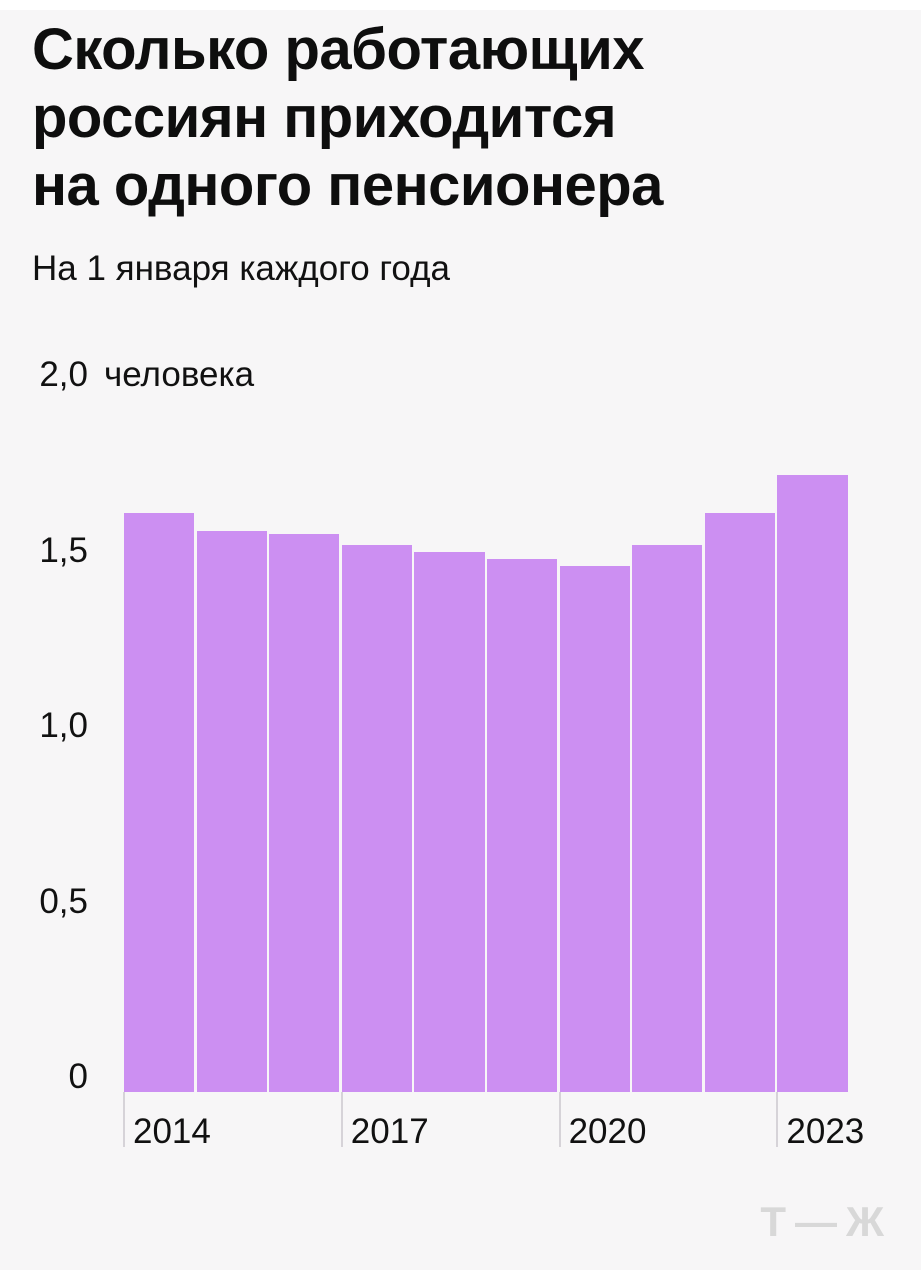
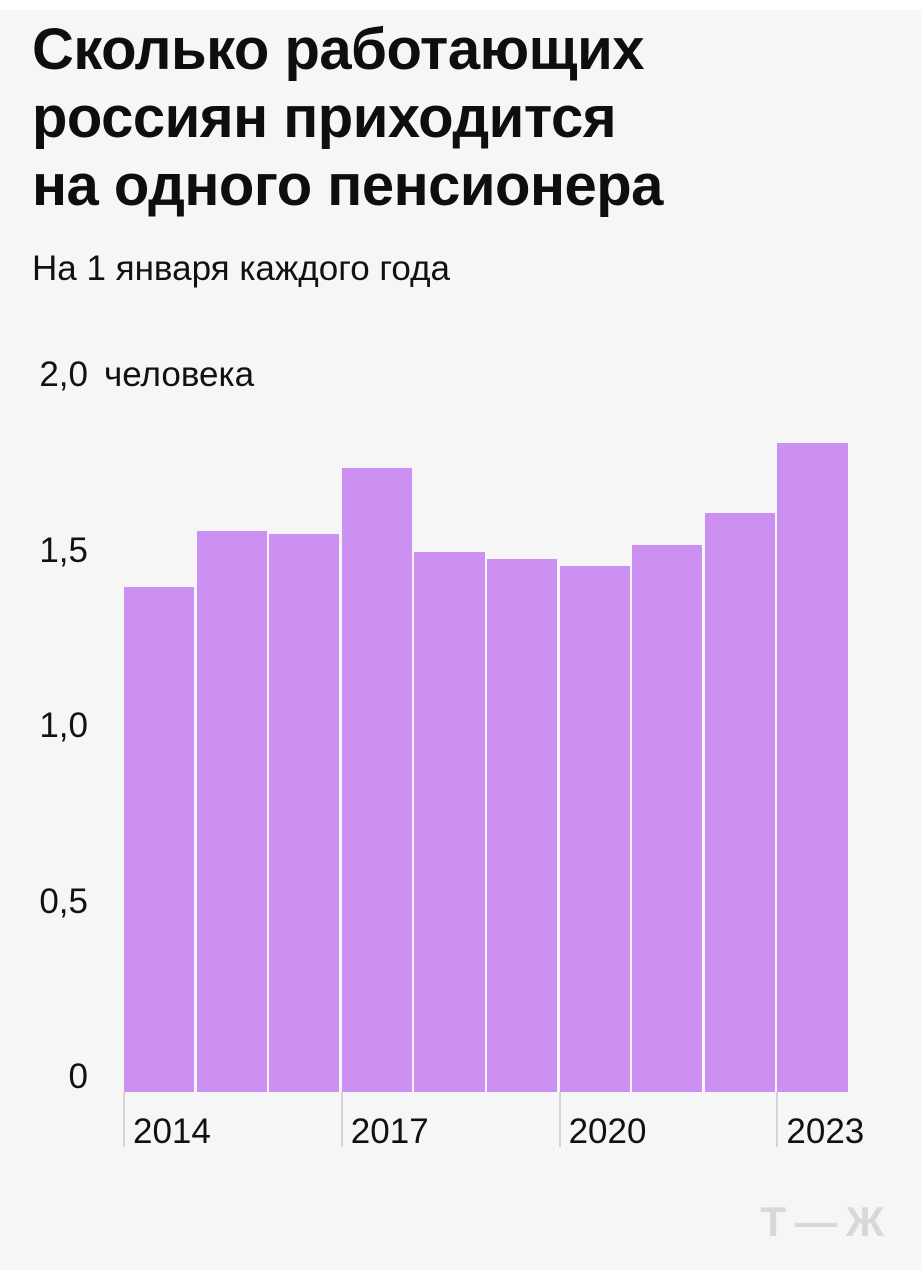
2014: 1,65 -> 1,44
2017: 1,56 -> 1,78
2023: 1,76 -> 1,85
